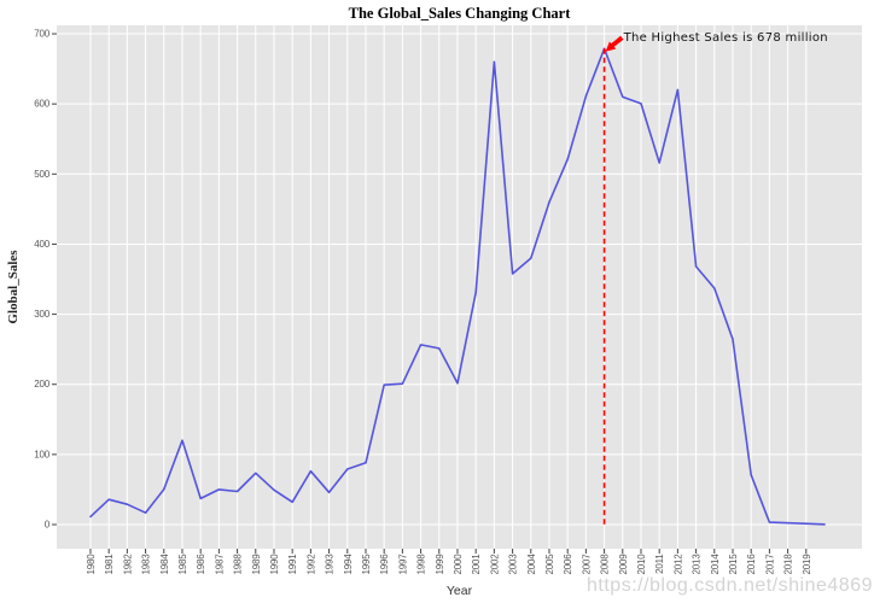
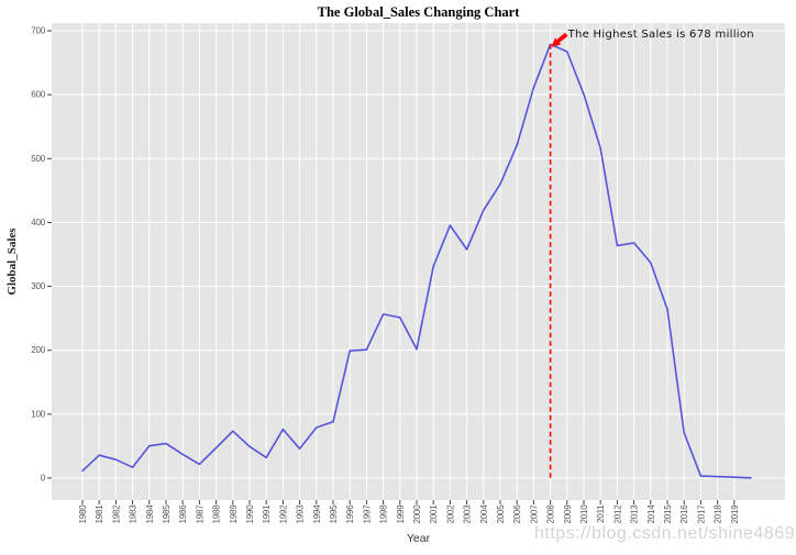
1985: 120 -> 50
1987: 50 -> 20
2002: 660 -> 400
2004: 380 -> 420
2009: 610 -> 670
2012: 620 -> 360
